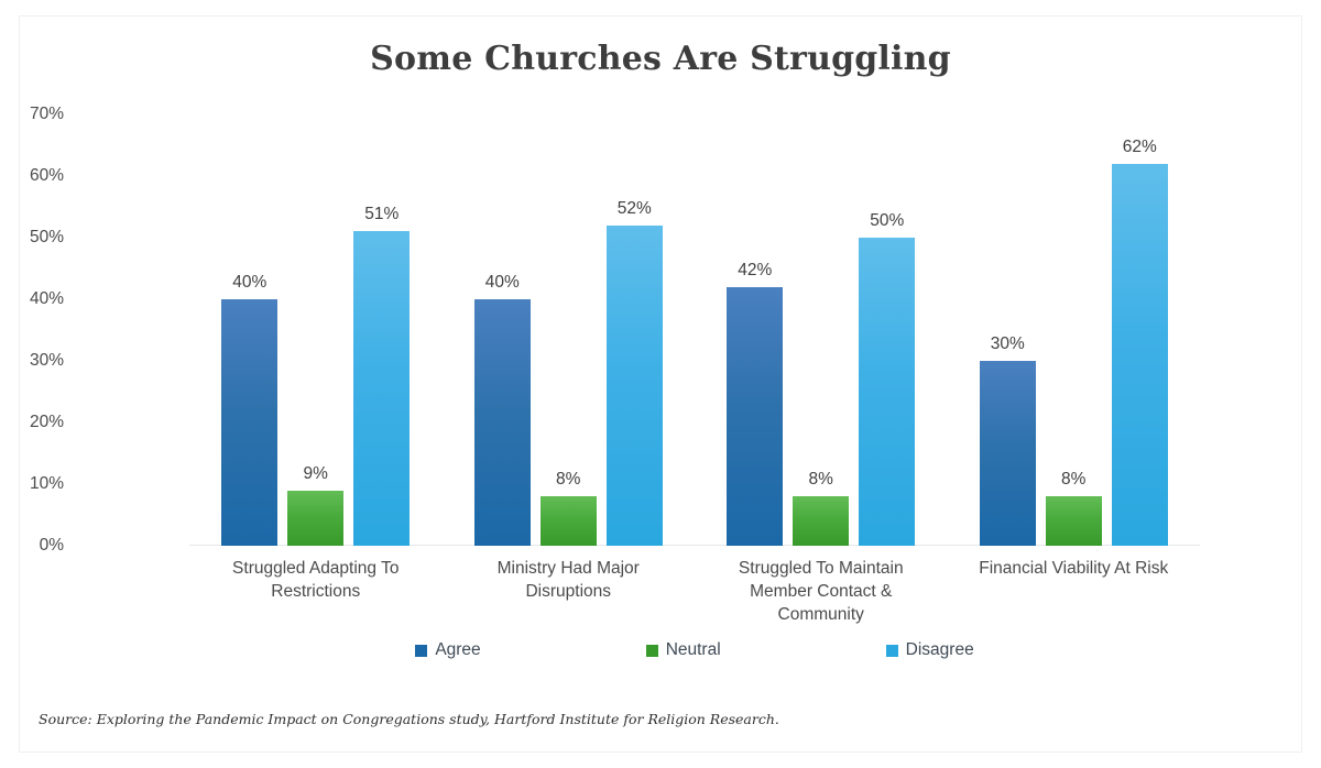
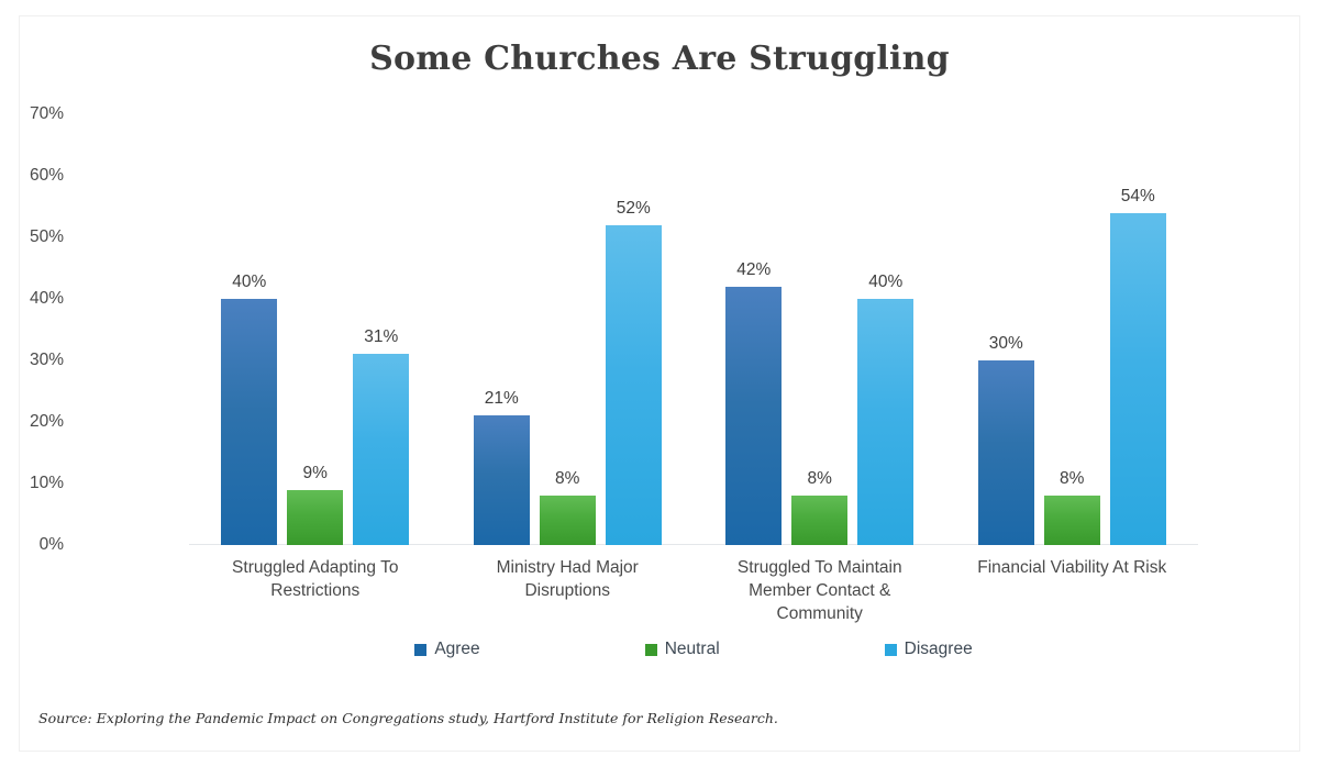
Disagree/Struggled Adapting To Restrictions: 51% -> 31%
Agree/Ministry Had Major Disruptions: 40% -> 21%
Disagree/Struggled To Maintain Member Contact & Community: 50% -> 40%
Disagree/Financial Viability At Risk: 62% -> 54%
